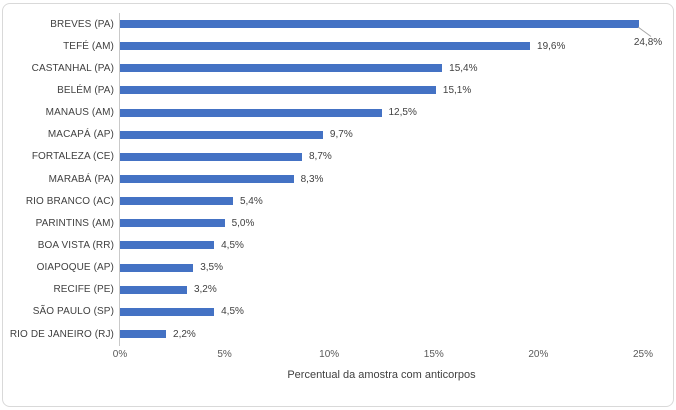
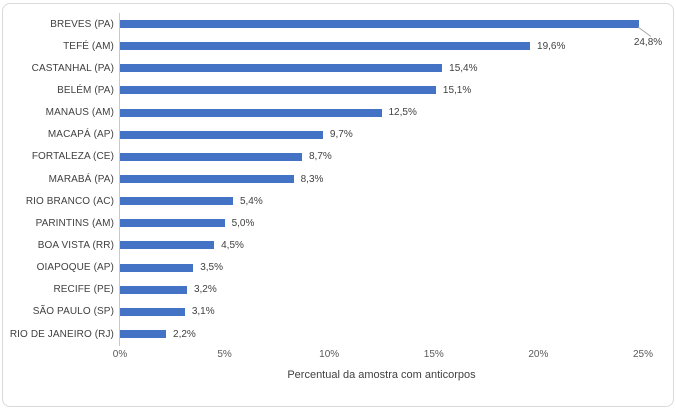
SÃO PAULO (SP): 4,5% -> 3,1%
